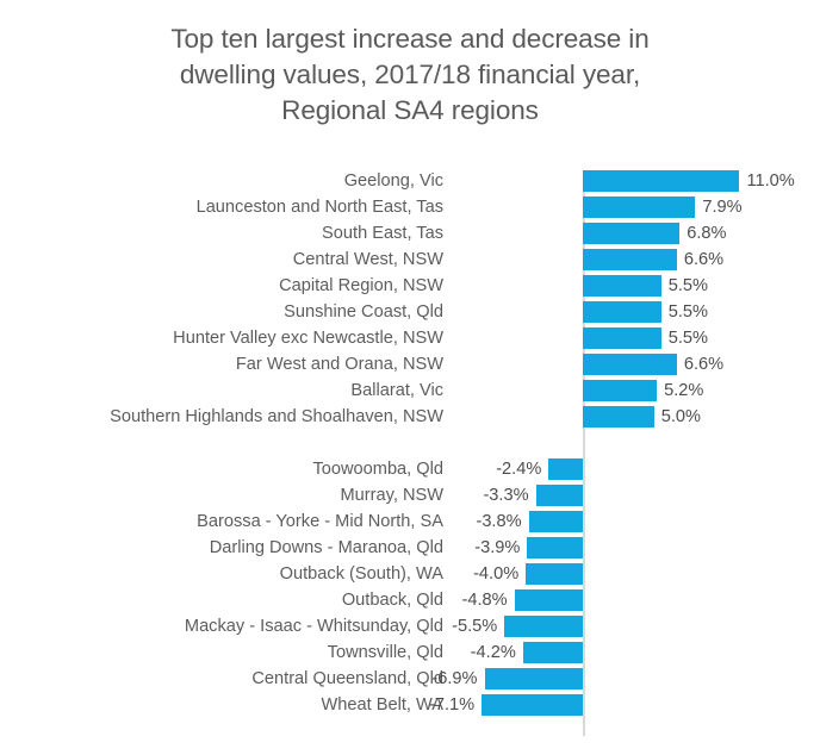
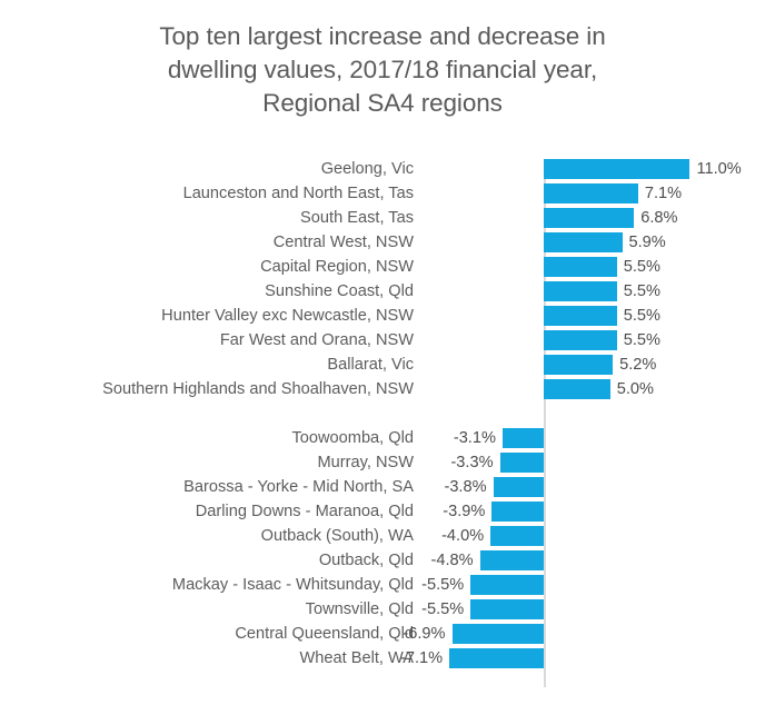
Launceston and North East, Tas: 7.9% -> 7.1%
Central West, NSW: 6.6% -> 5.9%
Far West and Orana, NSW: 6.6% -> 5.5%
Toowoomba, Qld: -2.4% -> -3.1%
Townsville, Qld: -4.2% -> -5.5%
